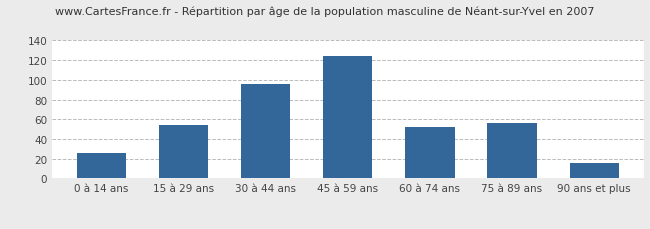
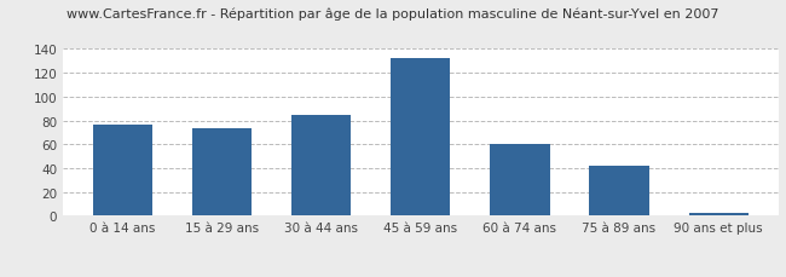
0 à 14 ans: 26 -> 76
15 à 29 ans: 54 -> 73
30 à 44 ans: 96 -> 85
45 à 59 ans: 124 -> 132
60 à 74 ans: 52 -> 60
75 à 89 ans: 56 -> 42
90 ans et plus: 16 -> 2
